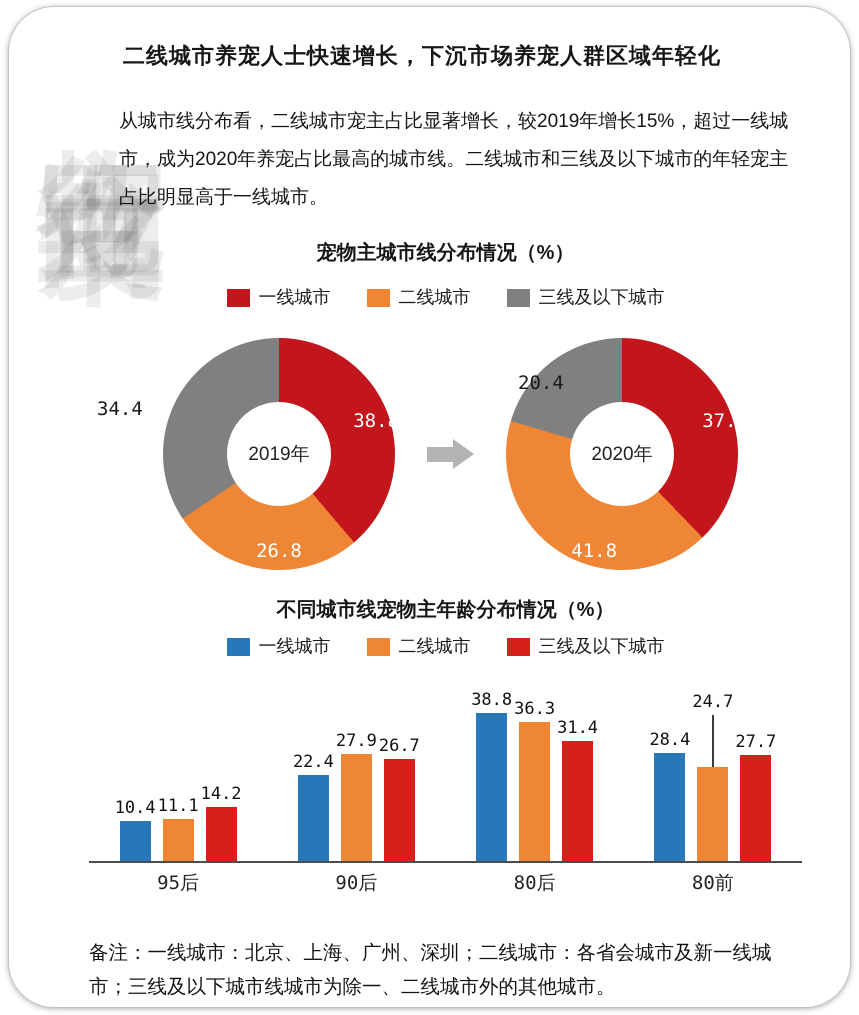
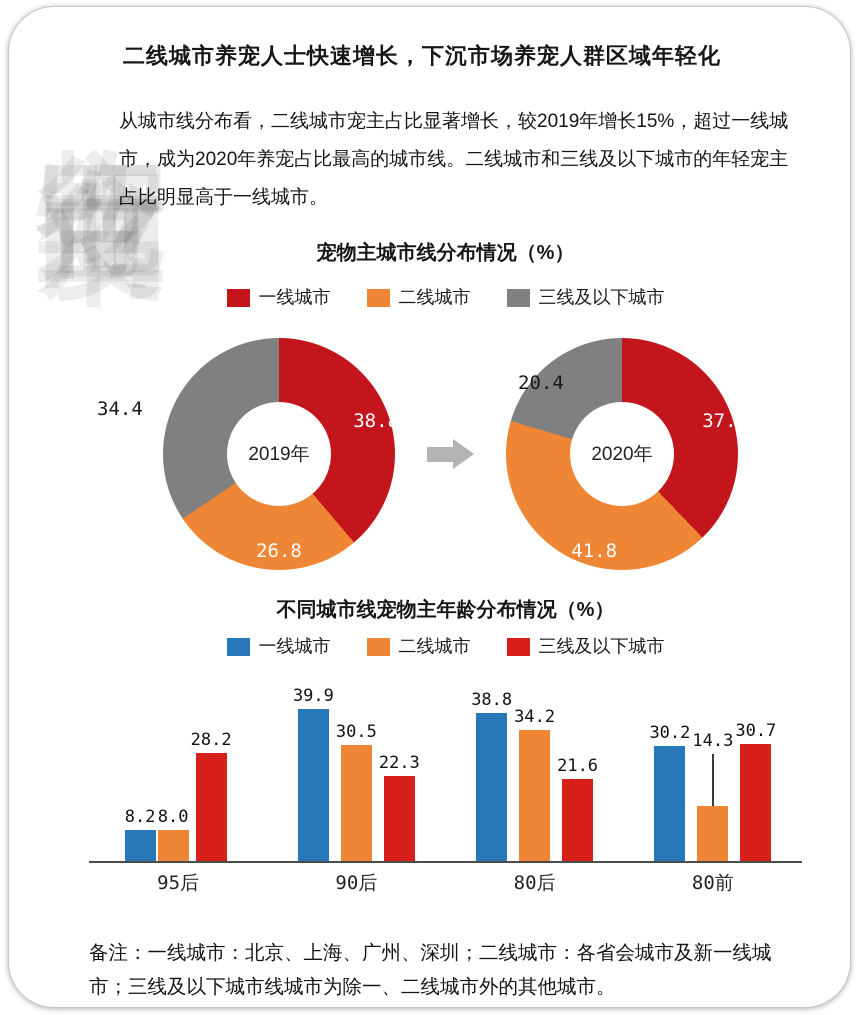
不同城市线宠物主年龄分布情况（%）/一线城市/95后: 10.4 -> 8.2
不同城市线宠物主年龄分布情况（%）/二线城市/95后: 11.1 -> 8.0
不同城市线宠物主年龄分布情况（%）/三线及以下城市/95后: 14.2 -> 28.2
不同城市线宠物主年龄分布情况（%）/一线城市/90后: 22.4 -> 39.9
不同城市线宠物主年龄分布情况（%）/二线城市/90后: 27.9 -> 30.5
不同城市线宠物主年龄分布情况（%）/三线及以下城市/90后: 26.7 -> 22.3
不同城市线宠物主年龄分布情况（%）/二线城市/80后: 36.3 -> 34.2
不同城市线宠物主年龄分布情况（%）/三线及以下城市/80后: 31.4 -> 21.6
不同城市线宠物主年龄分布情况（%）/一线城市/80前: 28.4 -> 30.2
不同城市线宠物主年龄分布情况（%）/二线城市/80前: 24.7 -> 14.3
不同城市线宠物主年龄分布情况（%）/三线及以下城市/80前: 27.7 -> 30.7
